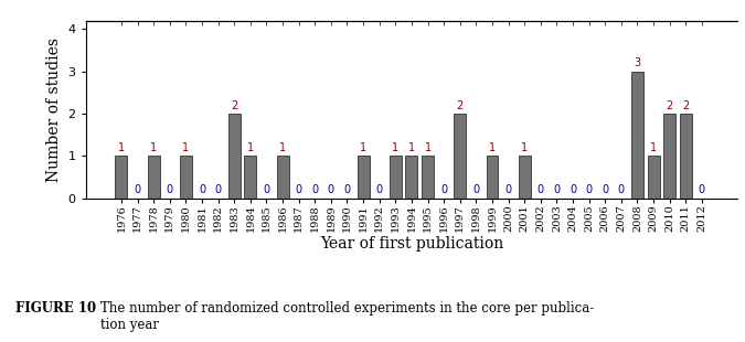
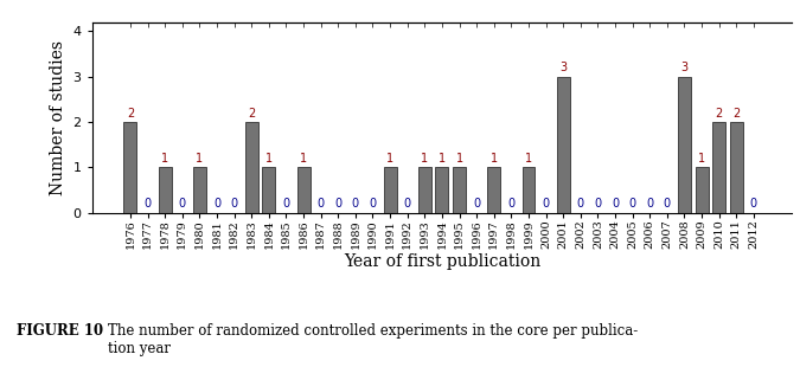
1976: 1 -> 2
1997: 2 -> 1
2001: 1 -> 3
